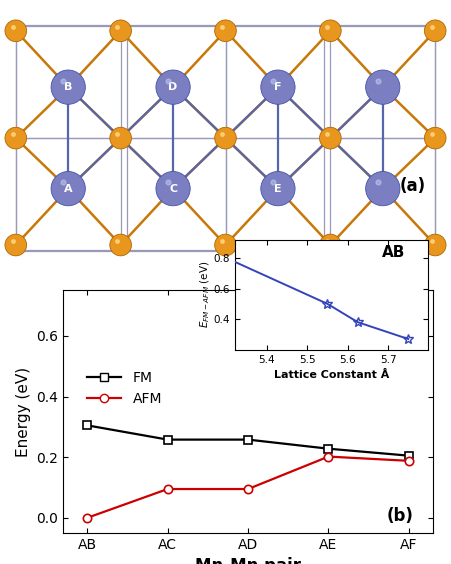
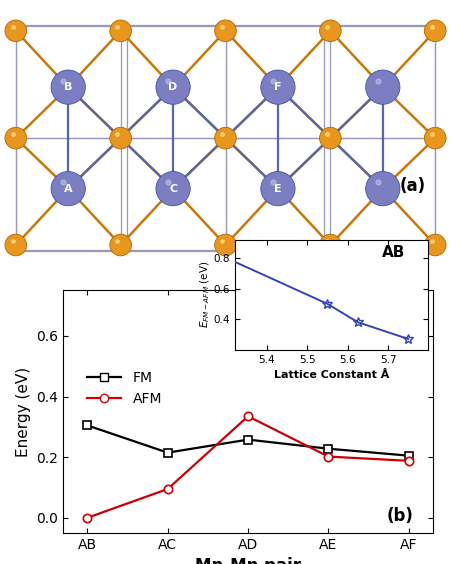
FM/AC: 0.258 -> 0.215
AFM/AD: 0.095 -> 0.335
